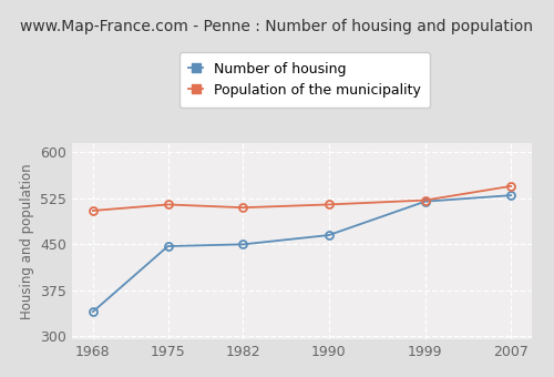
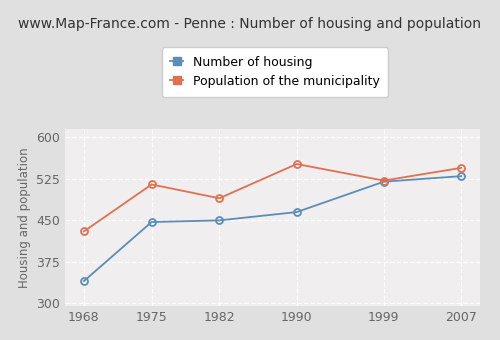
Population of the municipality/1968: 505 -> 430
Population of the municipality/1982: 510 -> 490
Population of the municipality/1990: 515 -> 552
